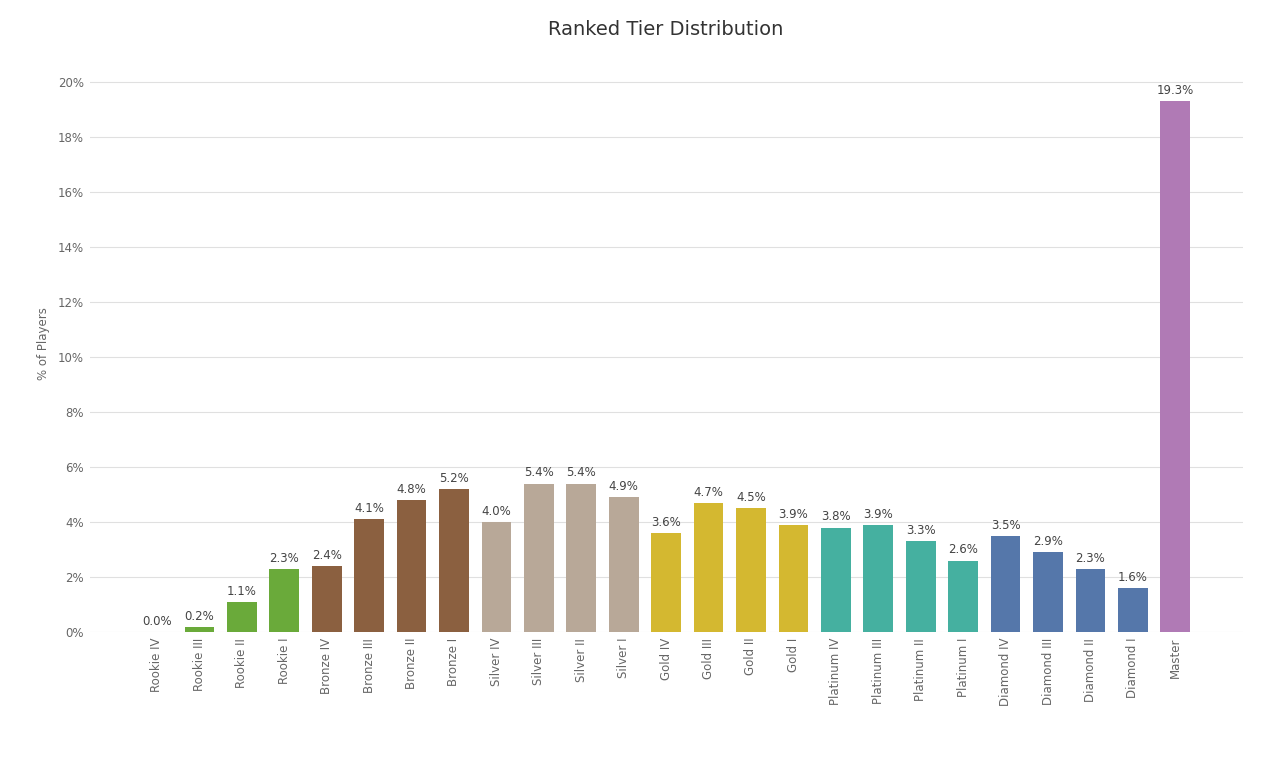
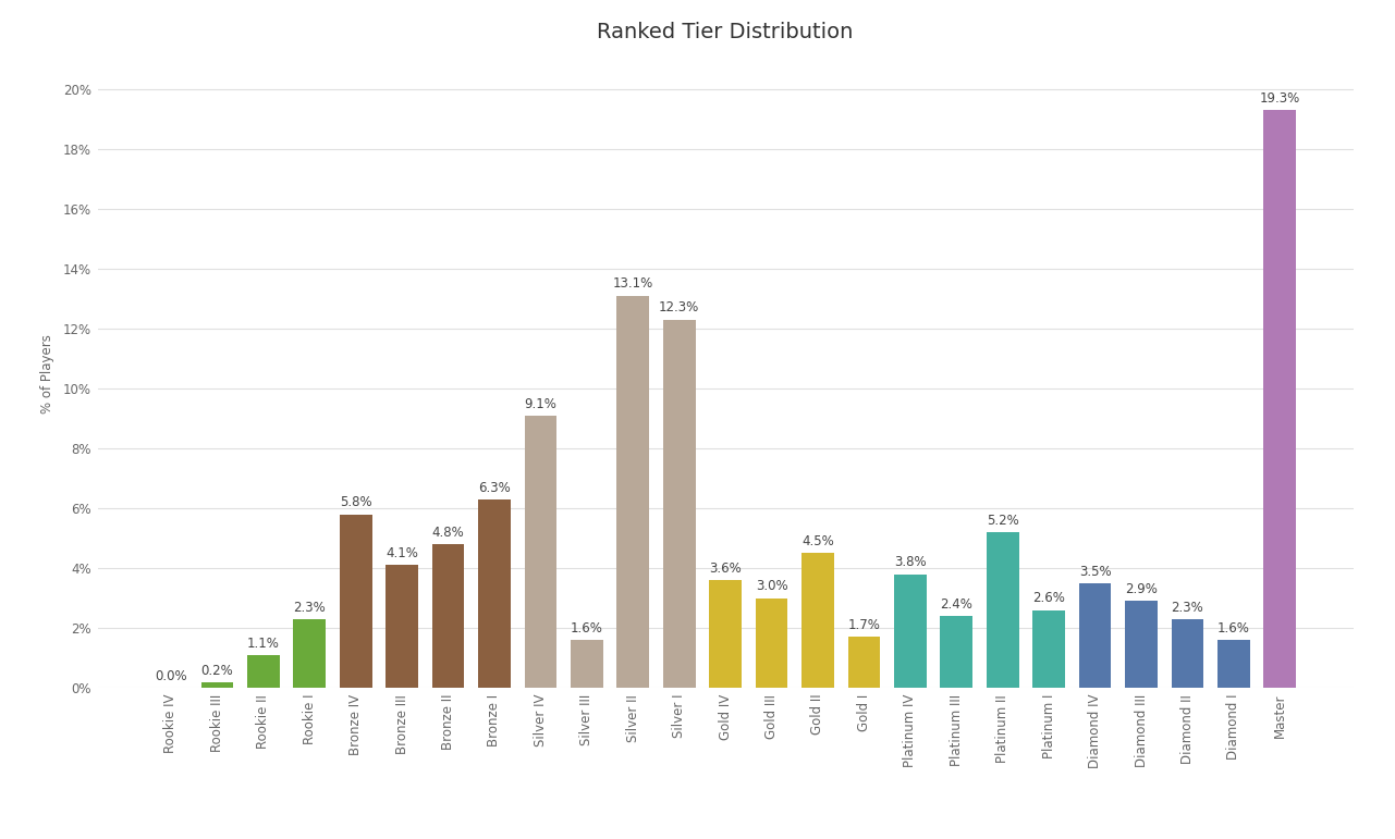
Bronze IV: 2.4% -> 5.8%
Bronze I: 5.2% -> 6.3%
Silver IV: 4.0% -> 9.1%
Silver III: 5.4% -> 1.6%
Silver II: 5.4% -> 13.1%
Silver I: 4.9% -> 12.3%
Gold III: 4.7% -> 3.0%
Gold I: 3.9% -> 1.7%
Platinum III: 3.9% -> 2.4%
Platinum II: 3.3% -> 5.2%
